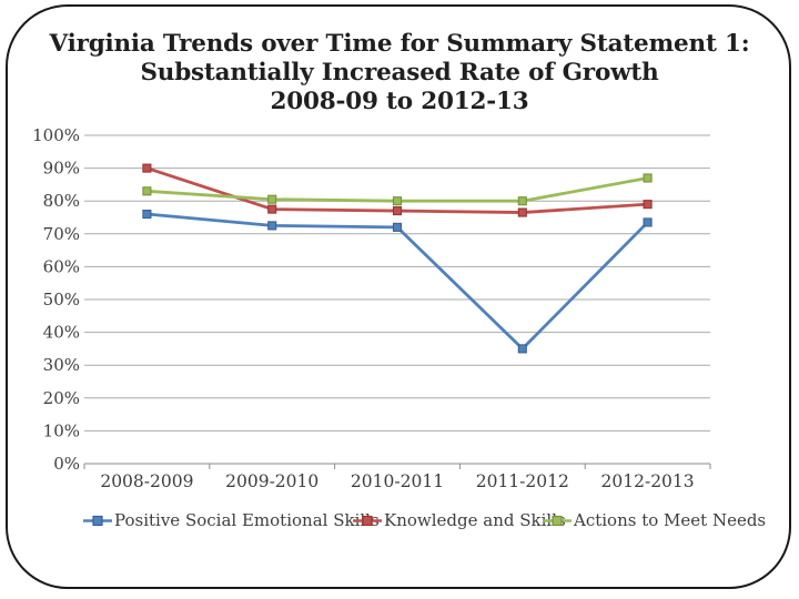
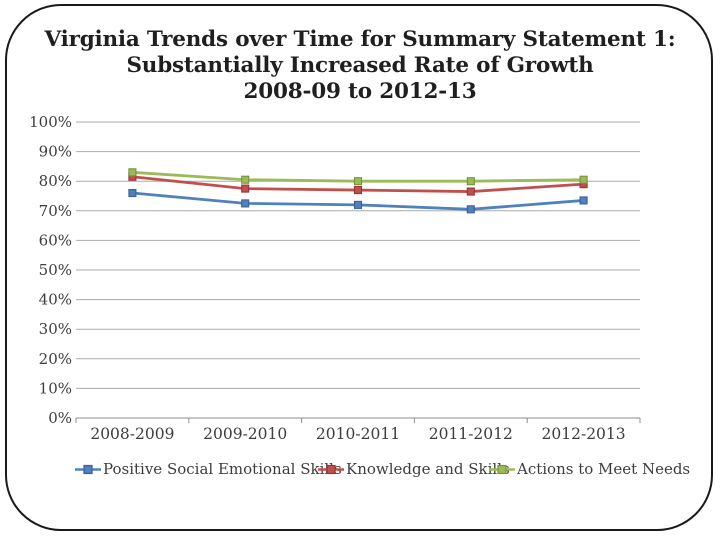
Knowledge and Skills/2008-2009: 90% -> 82%
Positive Social Emotional Skills/2011-2012: 35% -> 70%
Actions to Meet Needs/2012-2013: 87% -> 80%
